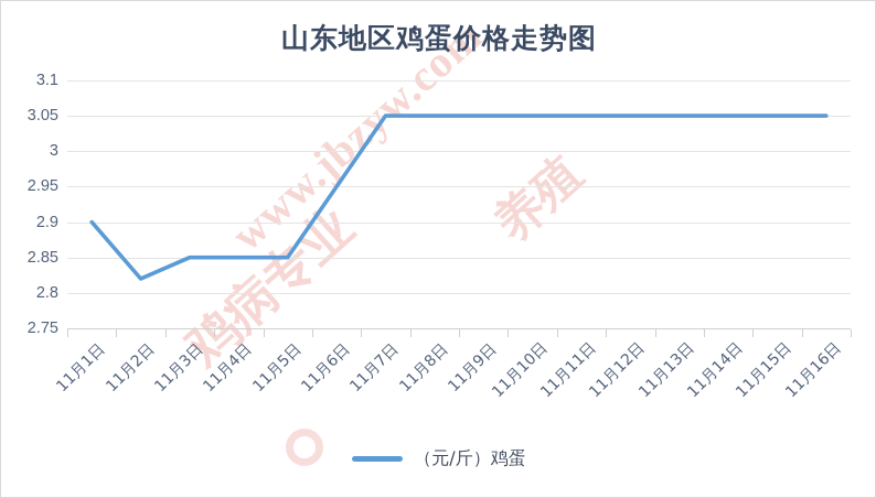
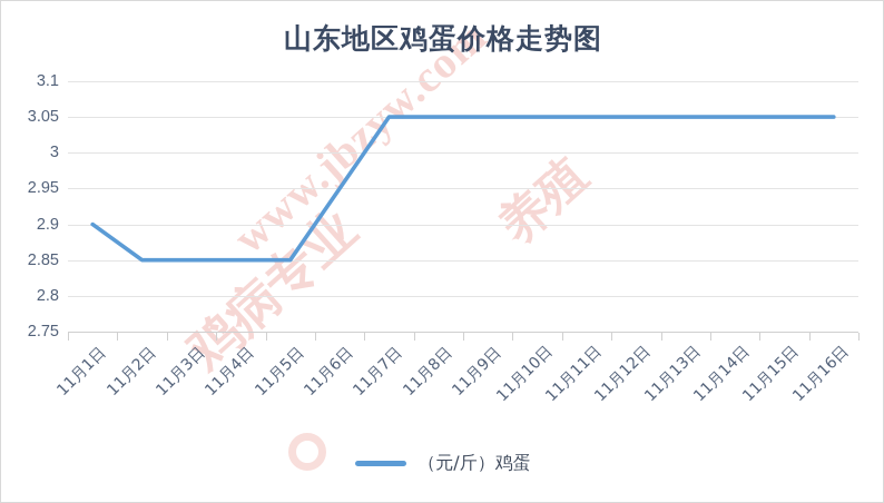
11月2日: 2.82 -> 2.85
